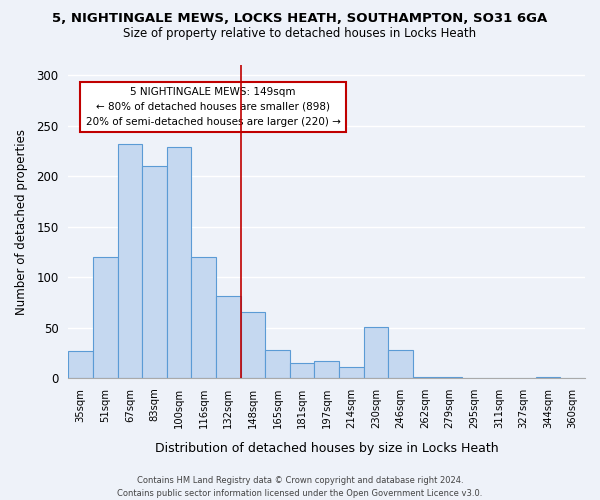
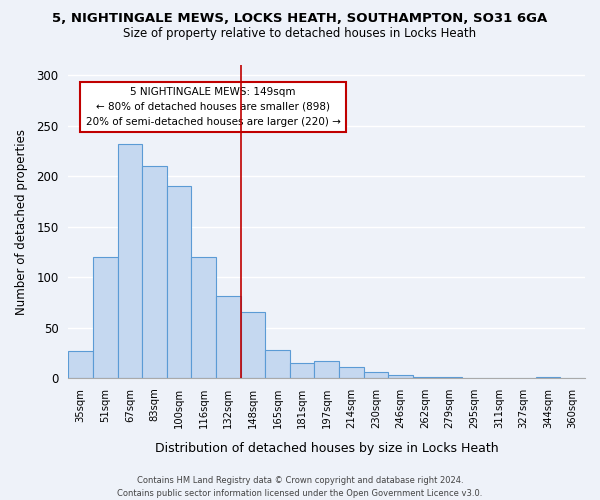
100sqm: 229 -> 190
230sqm: 51 -> 6
246sqm: 28 -> 3
